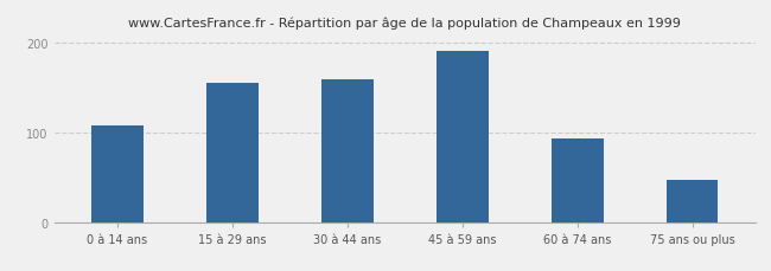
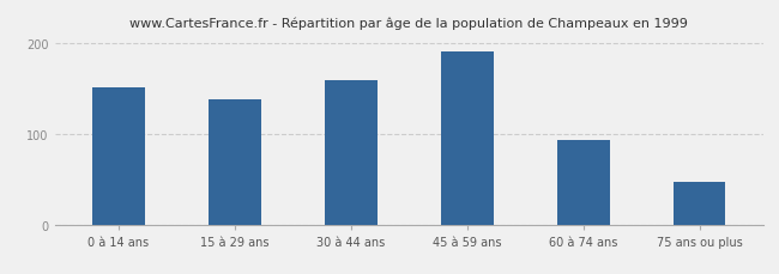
0 à 14 ans: 108 -> 152
15 à 29 ans: 156 -> 138
